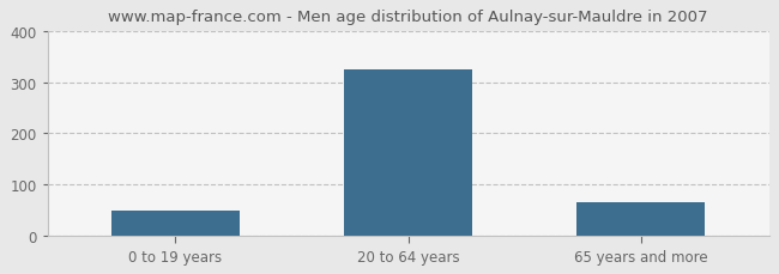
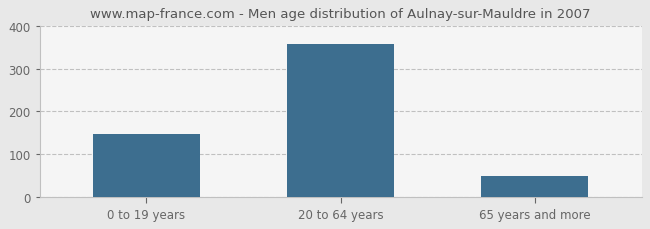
0 to 19 years: 50 -> 148
20 to 64 years: 325 -> 358
65 years and more: 65 -> 50
